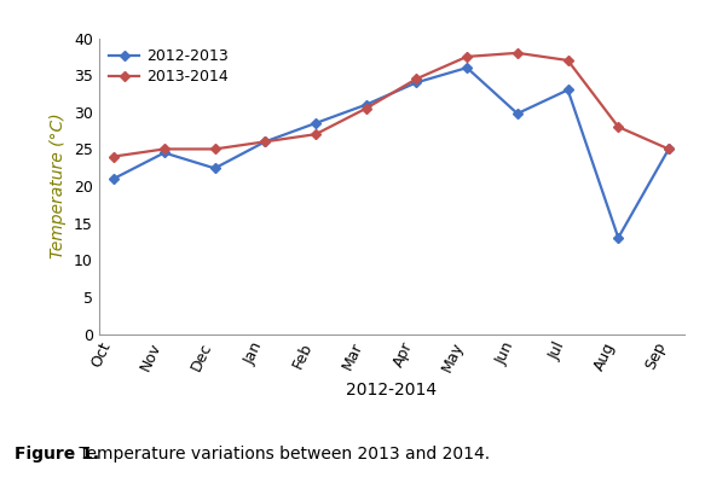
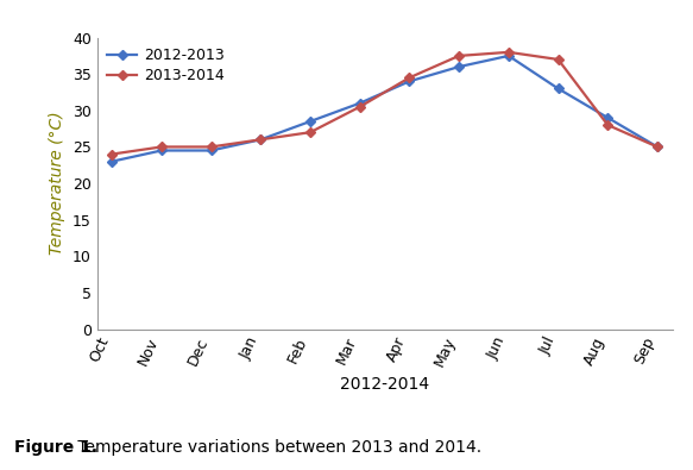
2012-2013/Oct: 21.0 -> 23.0
2012-2013/Dec: 22.4 -> 24.5
2012-2013/Jun: 29.8 -> 37.5
2012-2013/Aug: 13.0 -> 29.0
